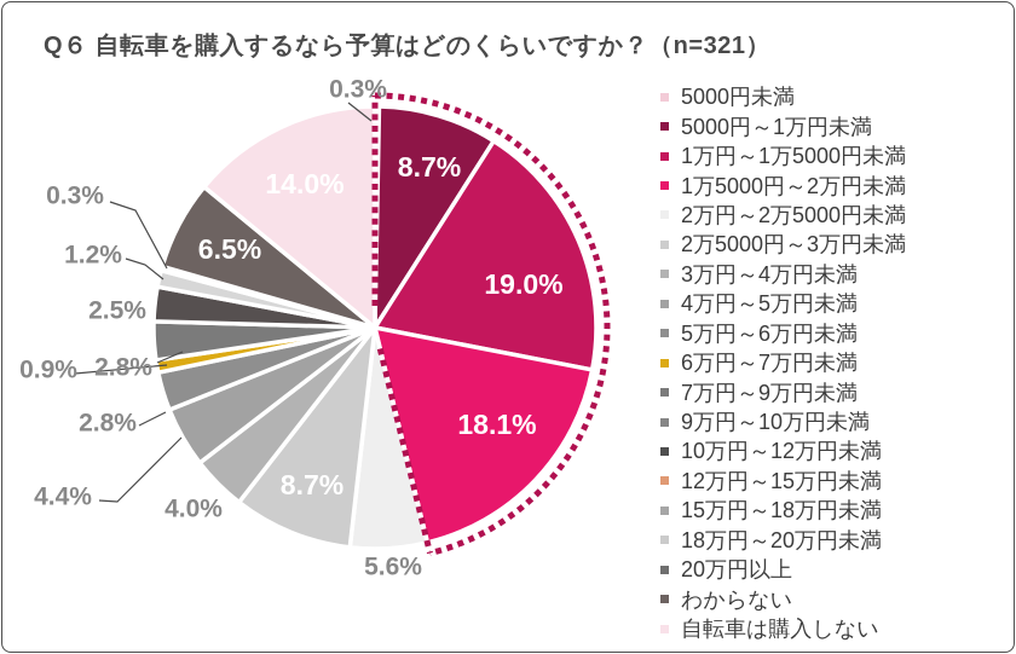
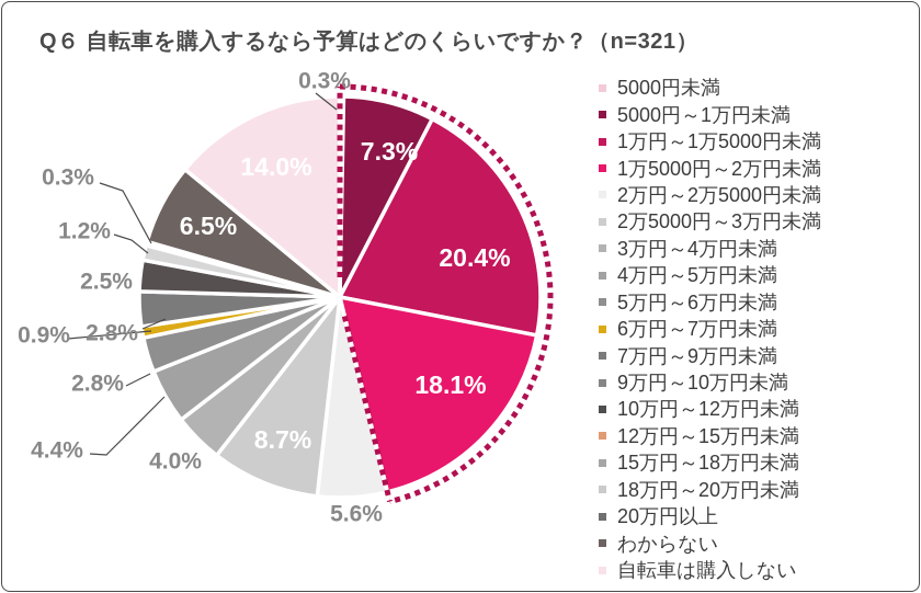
5000円～1万円未満: 8.7% -> 7.3%
1万円～1万5000円未満: 19.0% -> 20.4%
